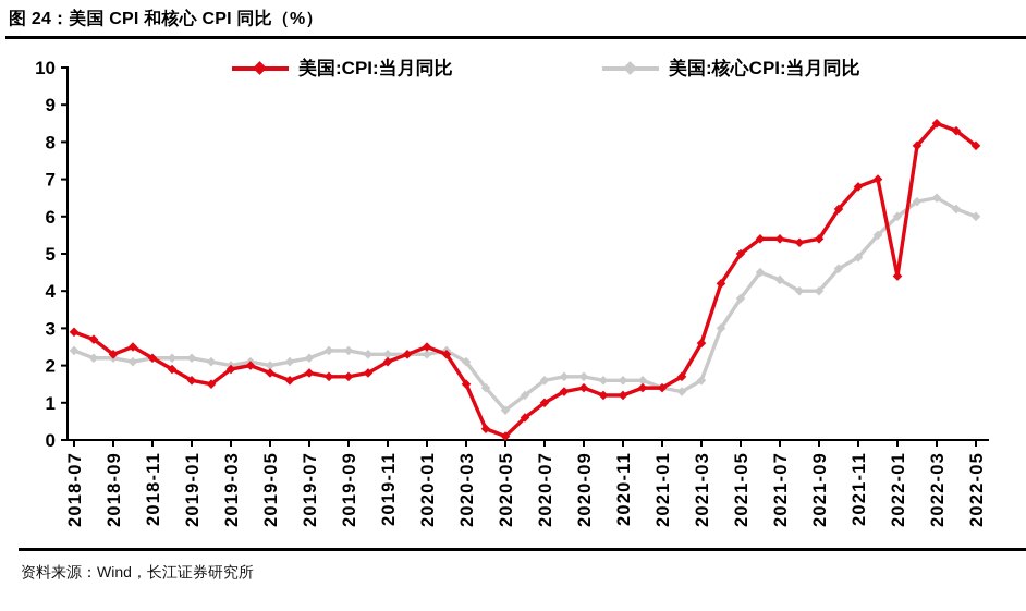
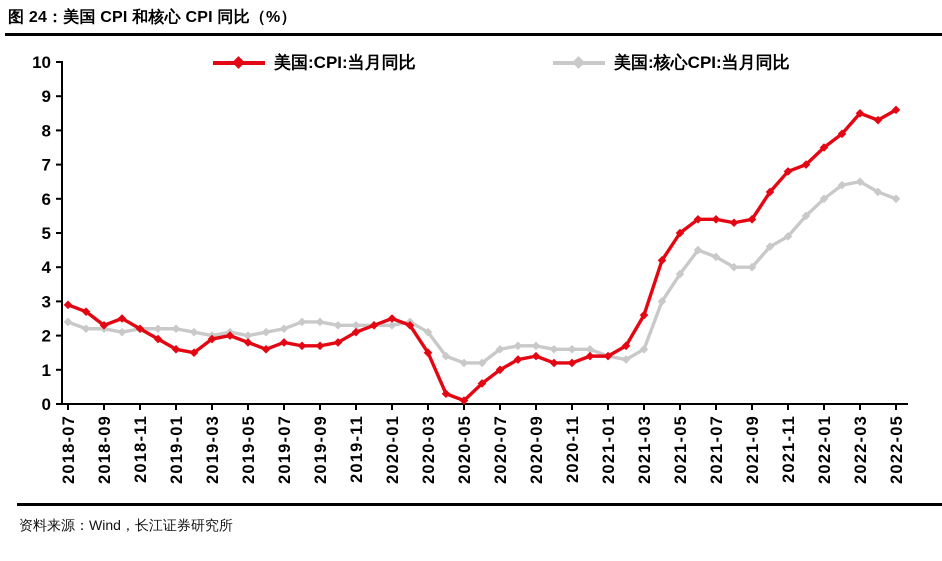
美国:核心CPI:当月同比/2020-05: 0.8 -> 1.2
美国:CPI:当月同比/2022-01: 4.4 -> 7.5
美国:CPI:当月同比/2022-05: 7.9 -> 8.6
